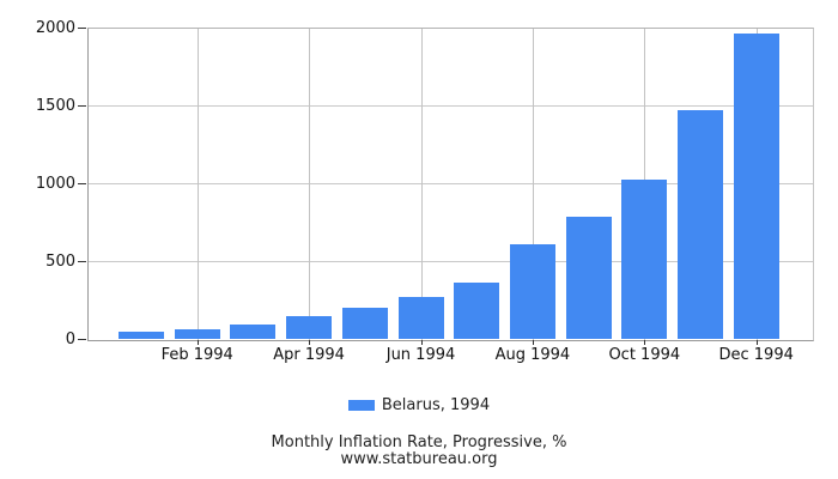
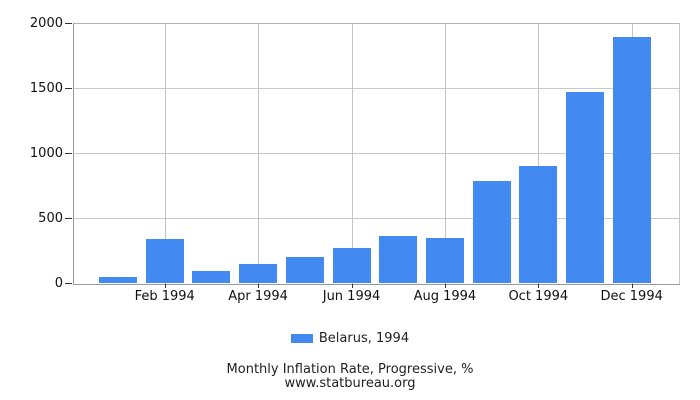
Feb 1994: 60 -> 340
Aug 1994: 610 -> 350
Oct 1994: 1020 -> 900
Dec 1994: 1960 -> 1890
